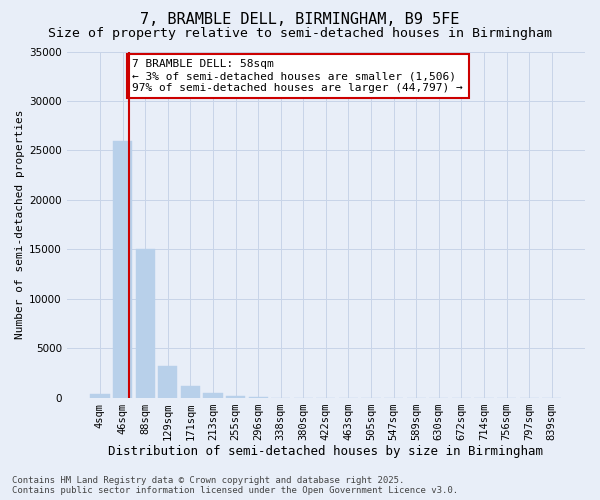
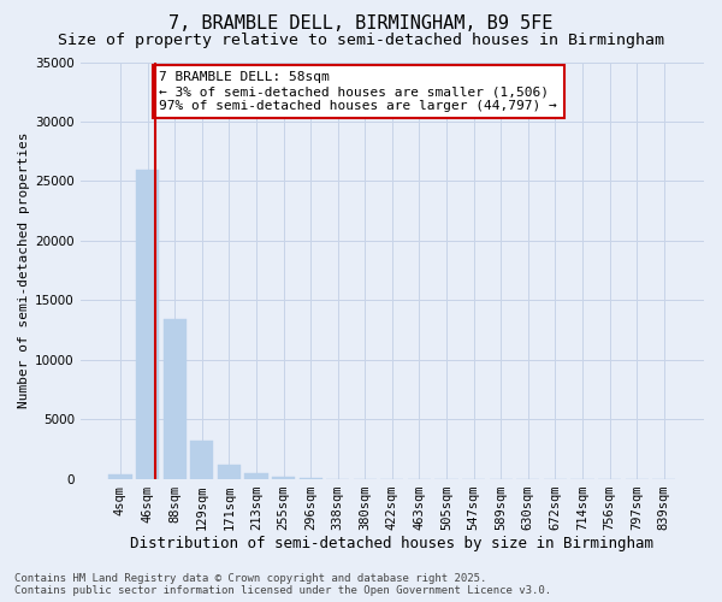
88sqm: 15000 -> 13400
